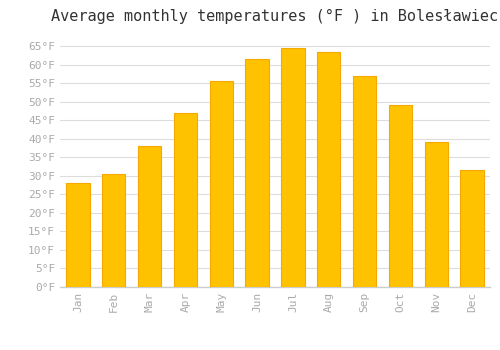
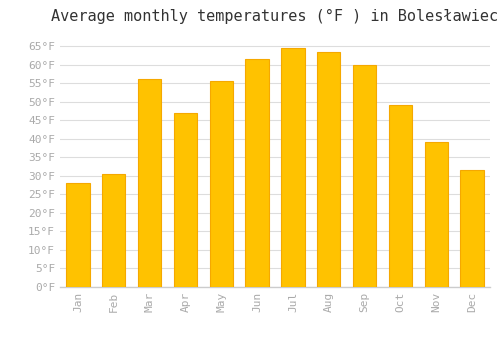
Mar: 38.0°F -> 56.0°F
Sep: 57.0°F -> 60.0°F
